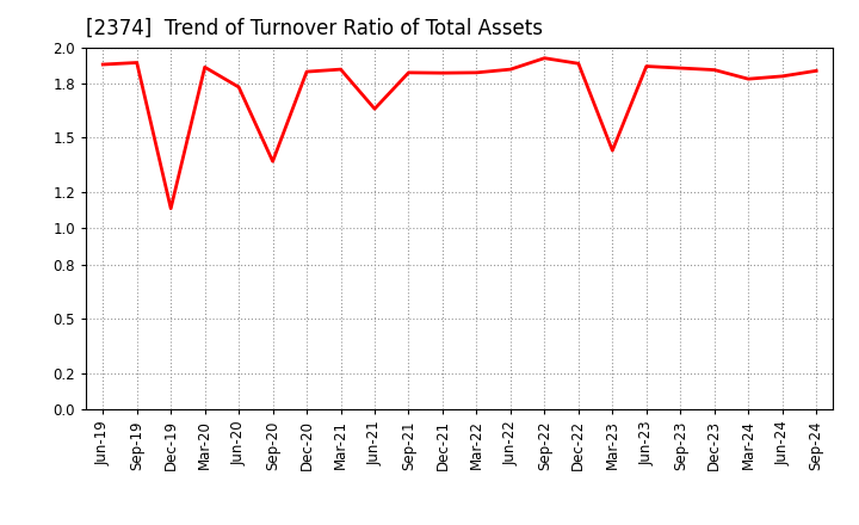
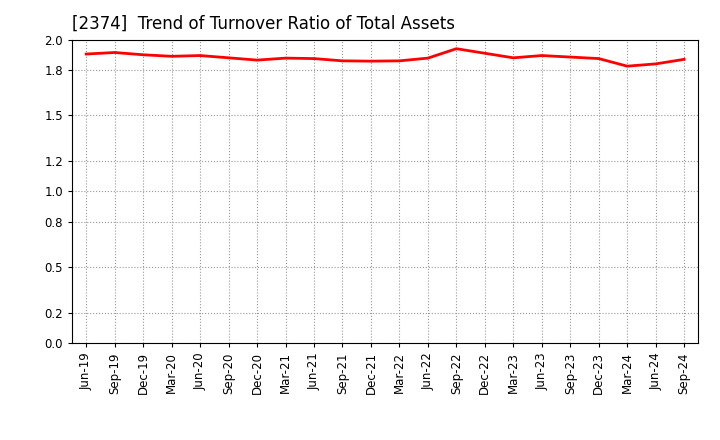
Dec-19: 1.11 -> 1.90
Jun-20: 1.78 -> 1.90
Sep-20: 1.37 -> 1.88
Jun-21: 1.66 -> 1.88
Mar-23: 1.43 -> 1.88
